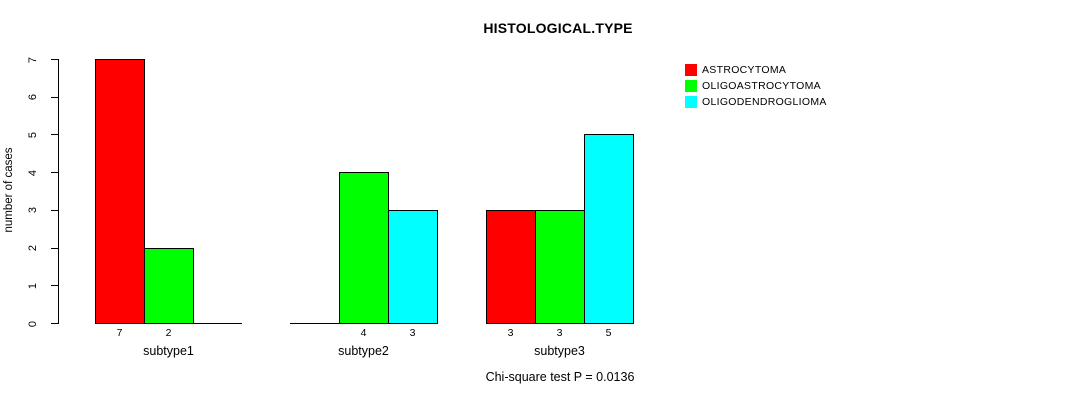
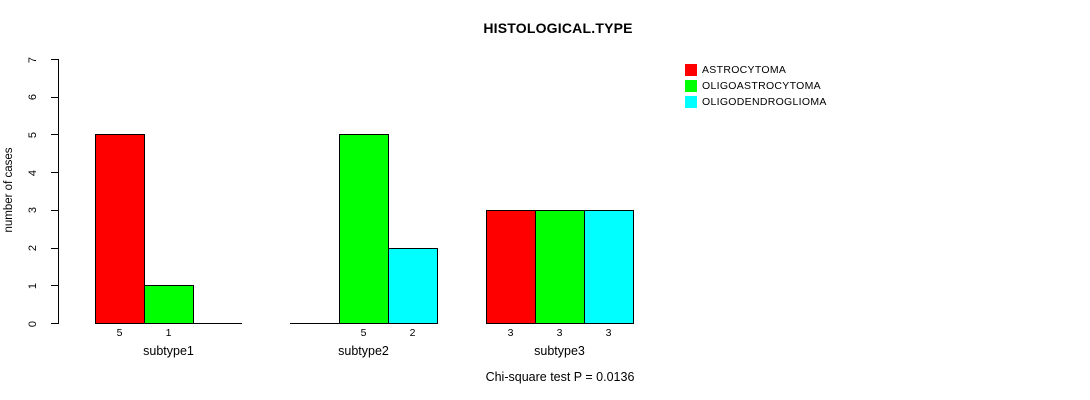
ASTROCYTOMA/subtype1: 7 -> 5
OLIGOASTROCYTOMA/subtype1: 2 -> 1
OLIGOASTROCYTOMA/subtype2: 4 -> 5
OLIGODENDROGLIOMA/subtype2: 3 -> 2
OLIGODENDROGLIOMA/subtype3: 5 -> 3
